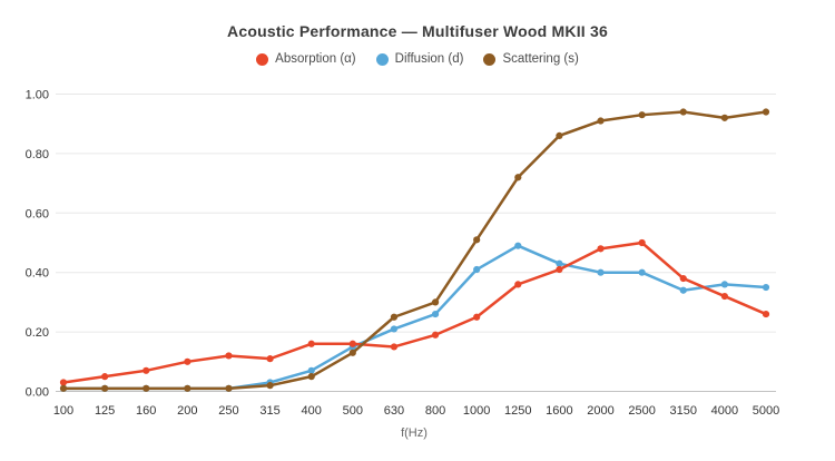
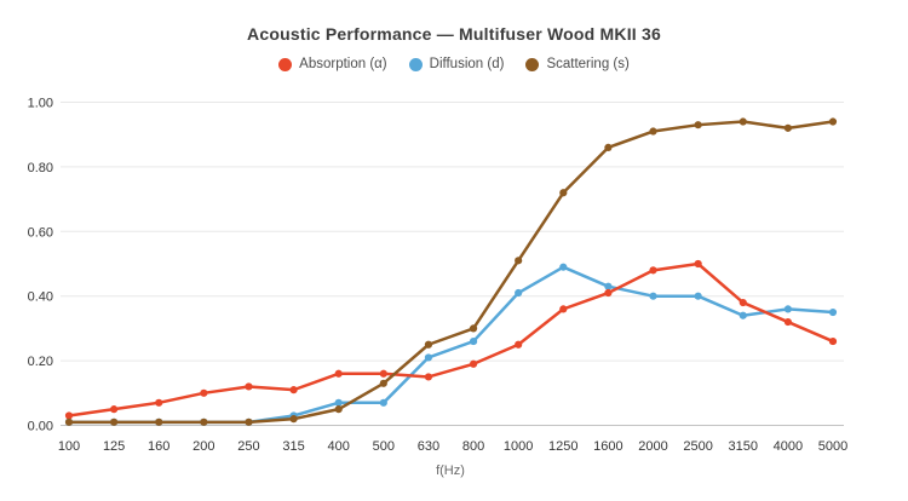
Diffusion (d)/500: 0.15 -> 0.07
